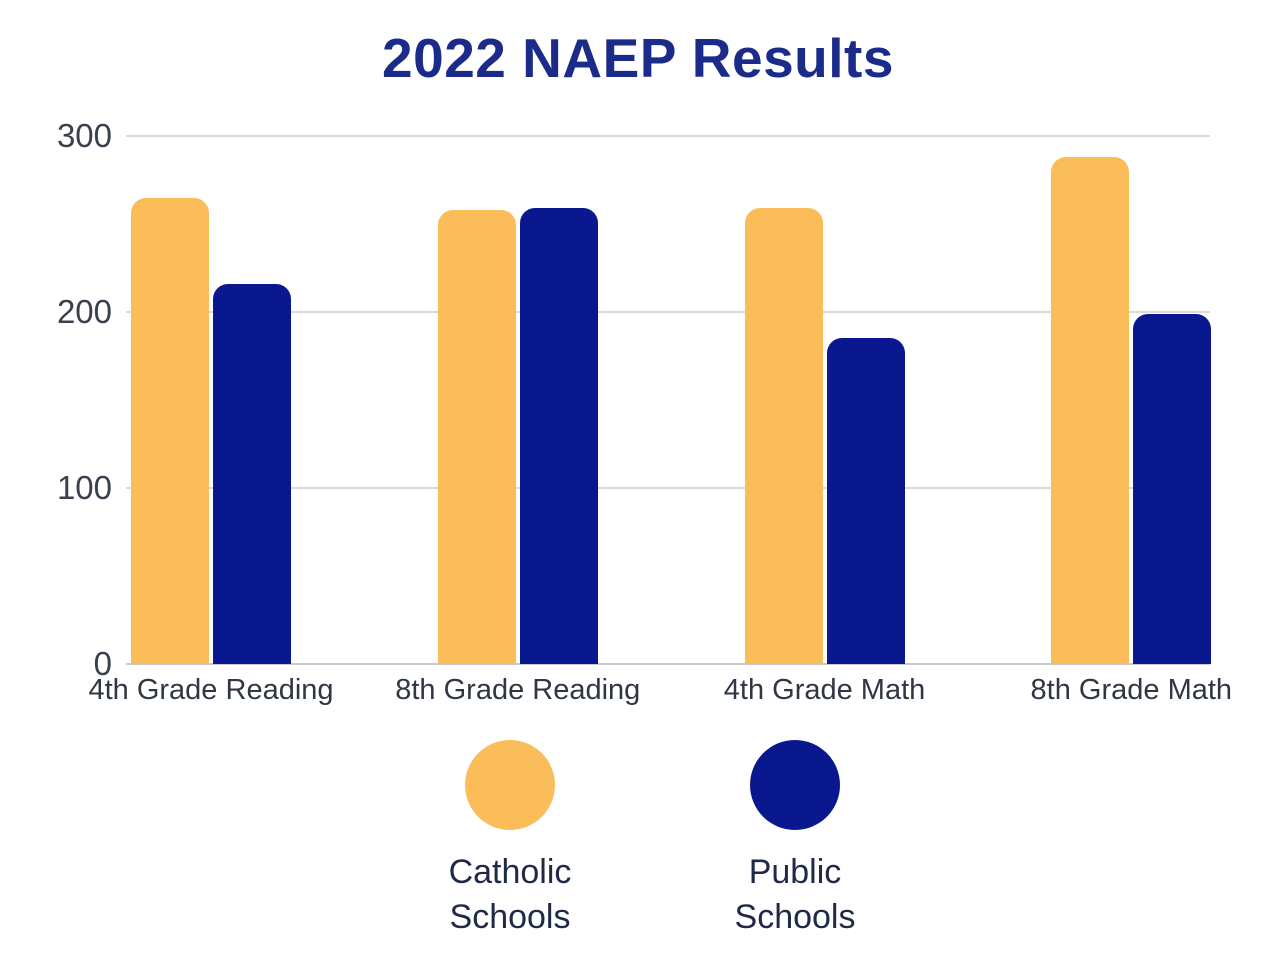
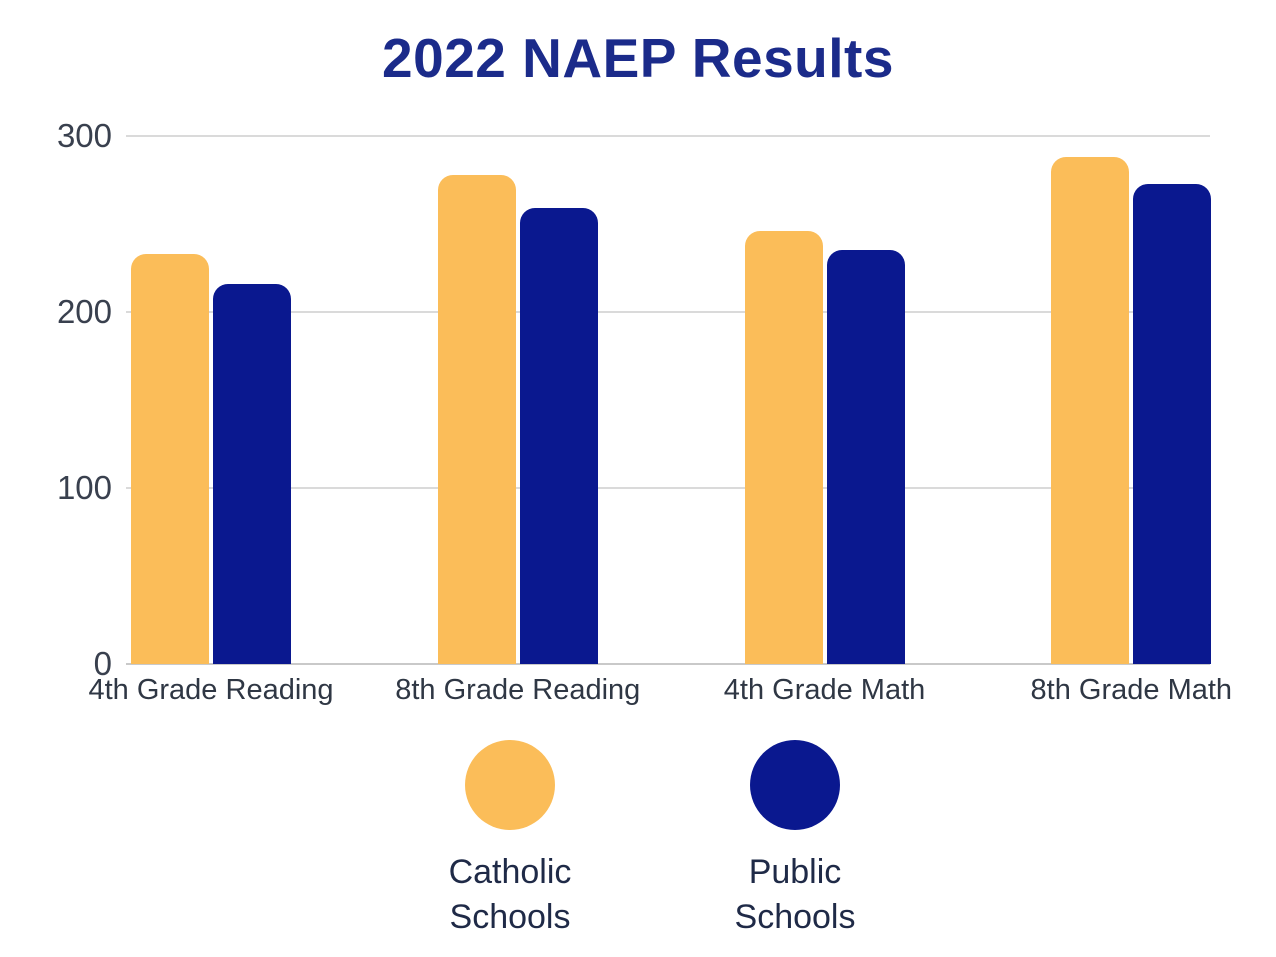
Catholic Schools/4th Grade Reading: 265 -> 233
Catholic Schools/8th Grade Reading: 258 -> 278
Catholic Schools/4th Grade Math: 259 -> 246
Public Schools/4th Grade Math: 185 -> 235
Public Schools/8th Grade Math: 199 -> 273
